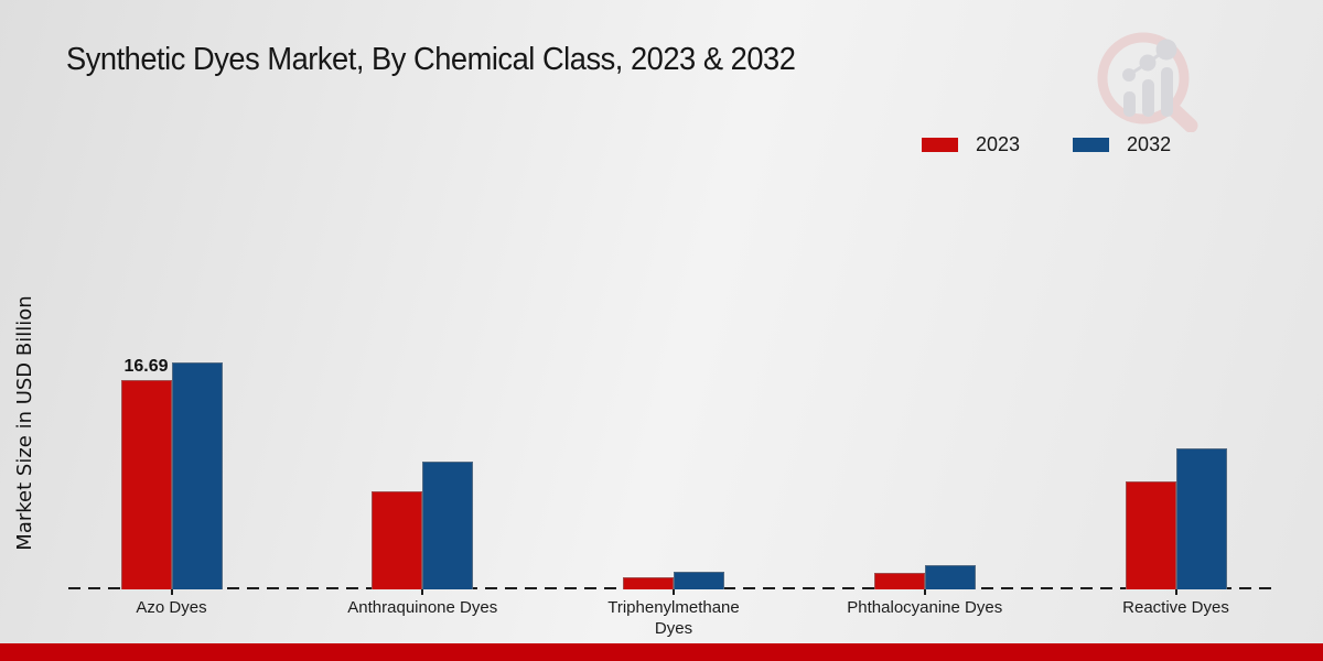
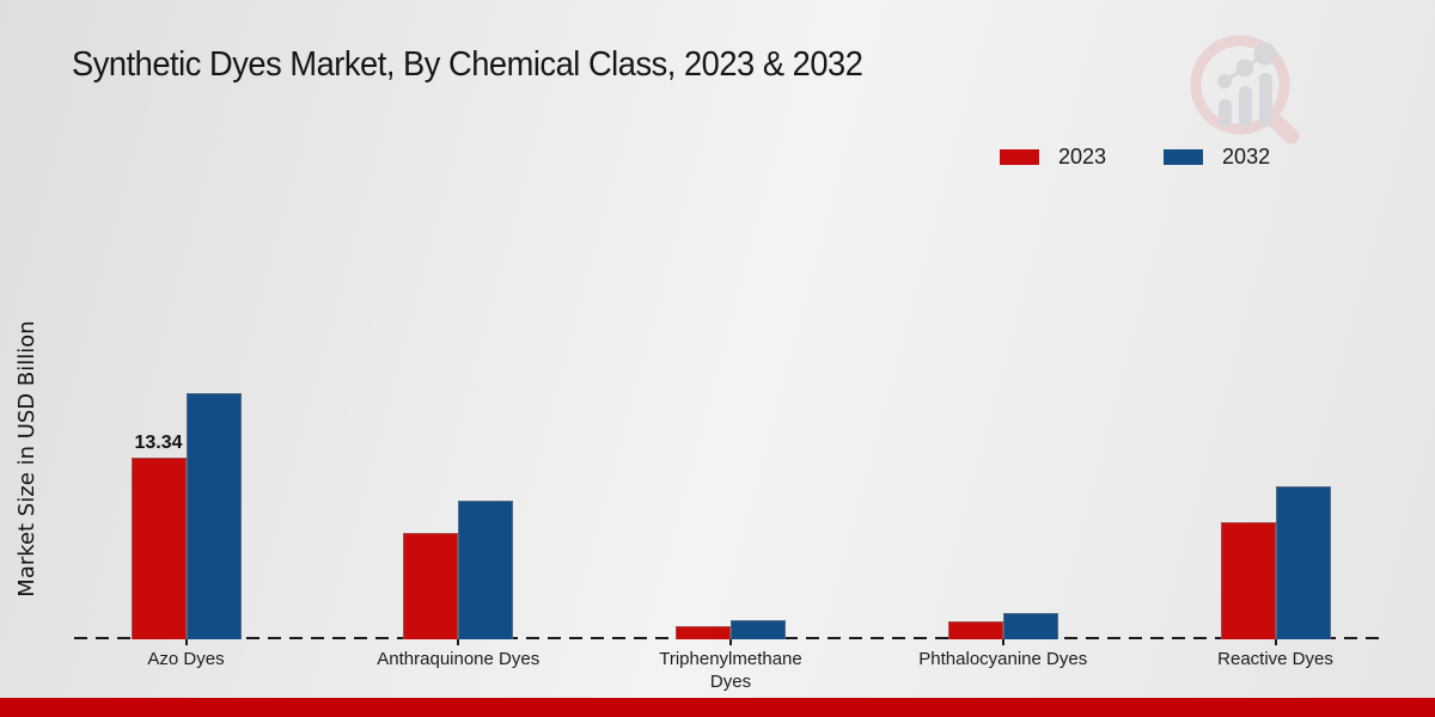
2023/Azo Dyes: 16.69 -> 13.34
